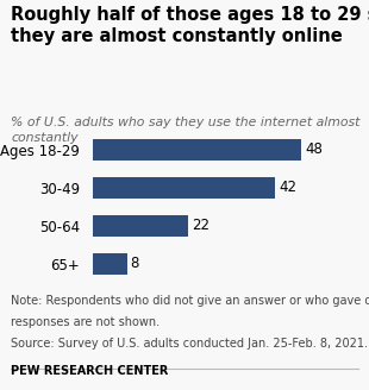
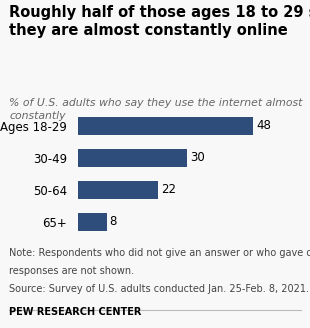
30-49: 42 -> 30
